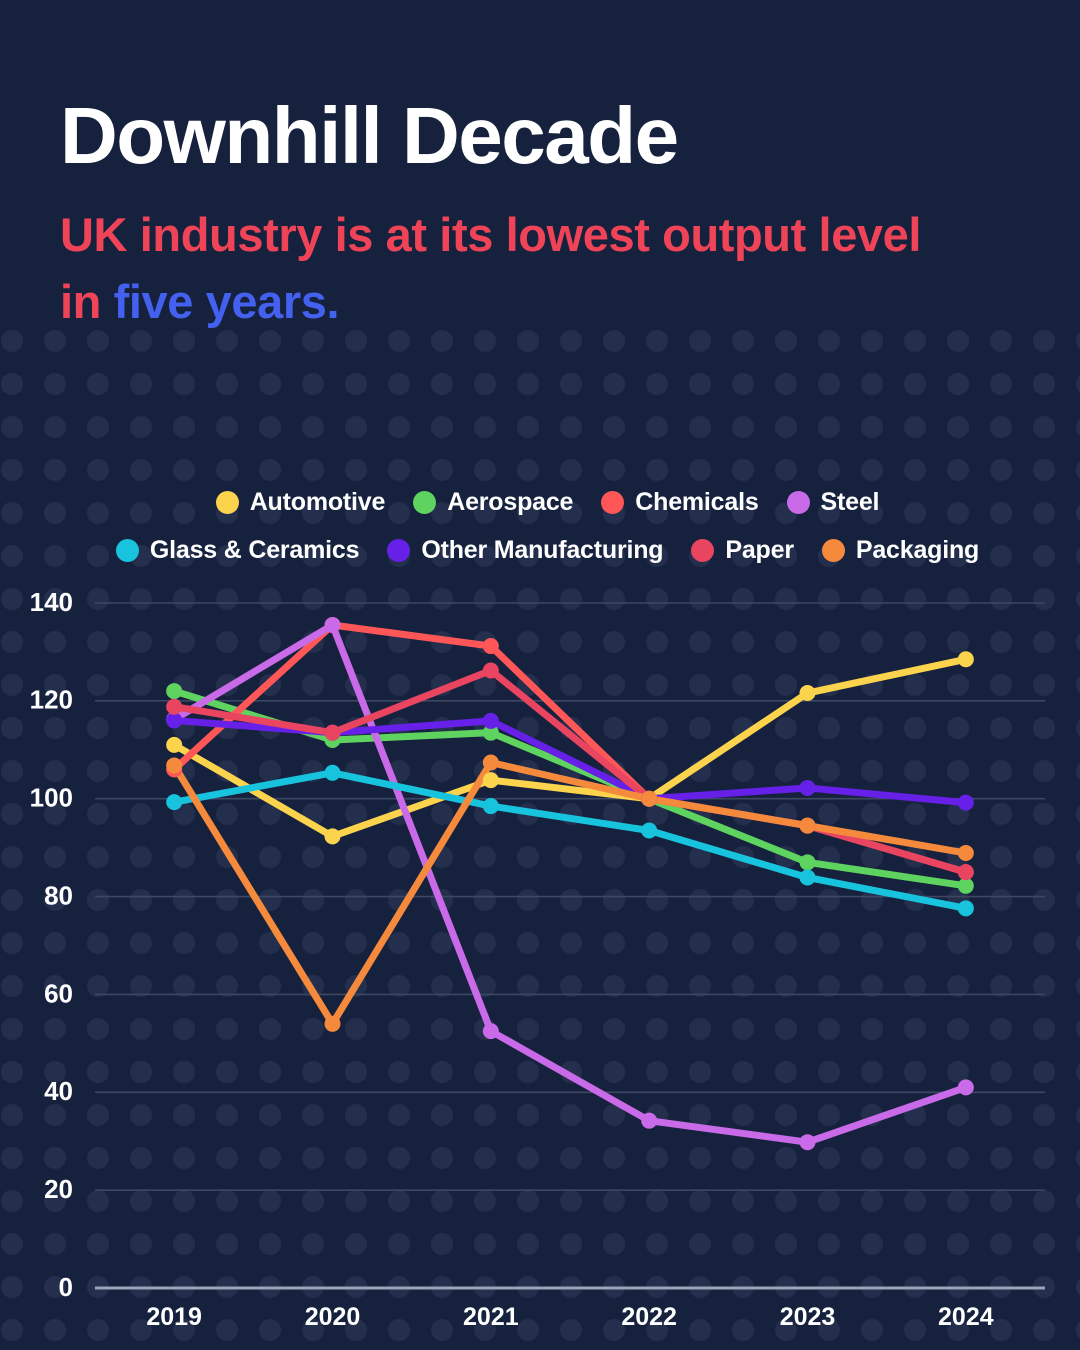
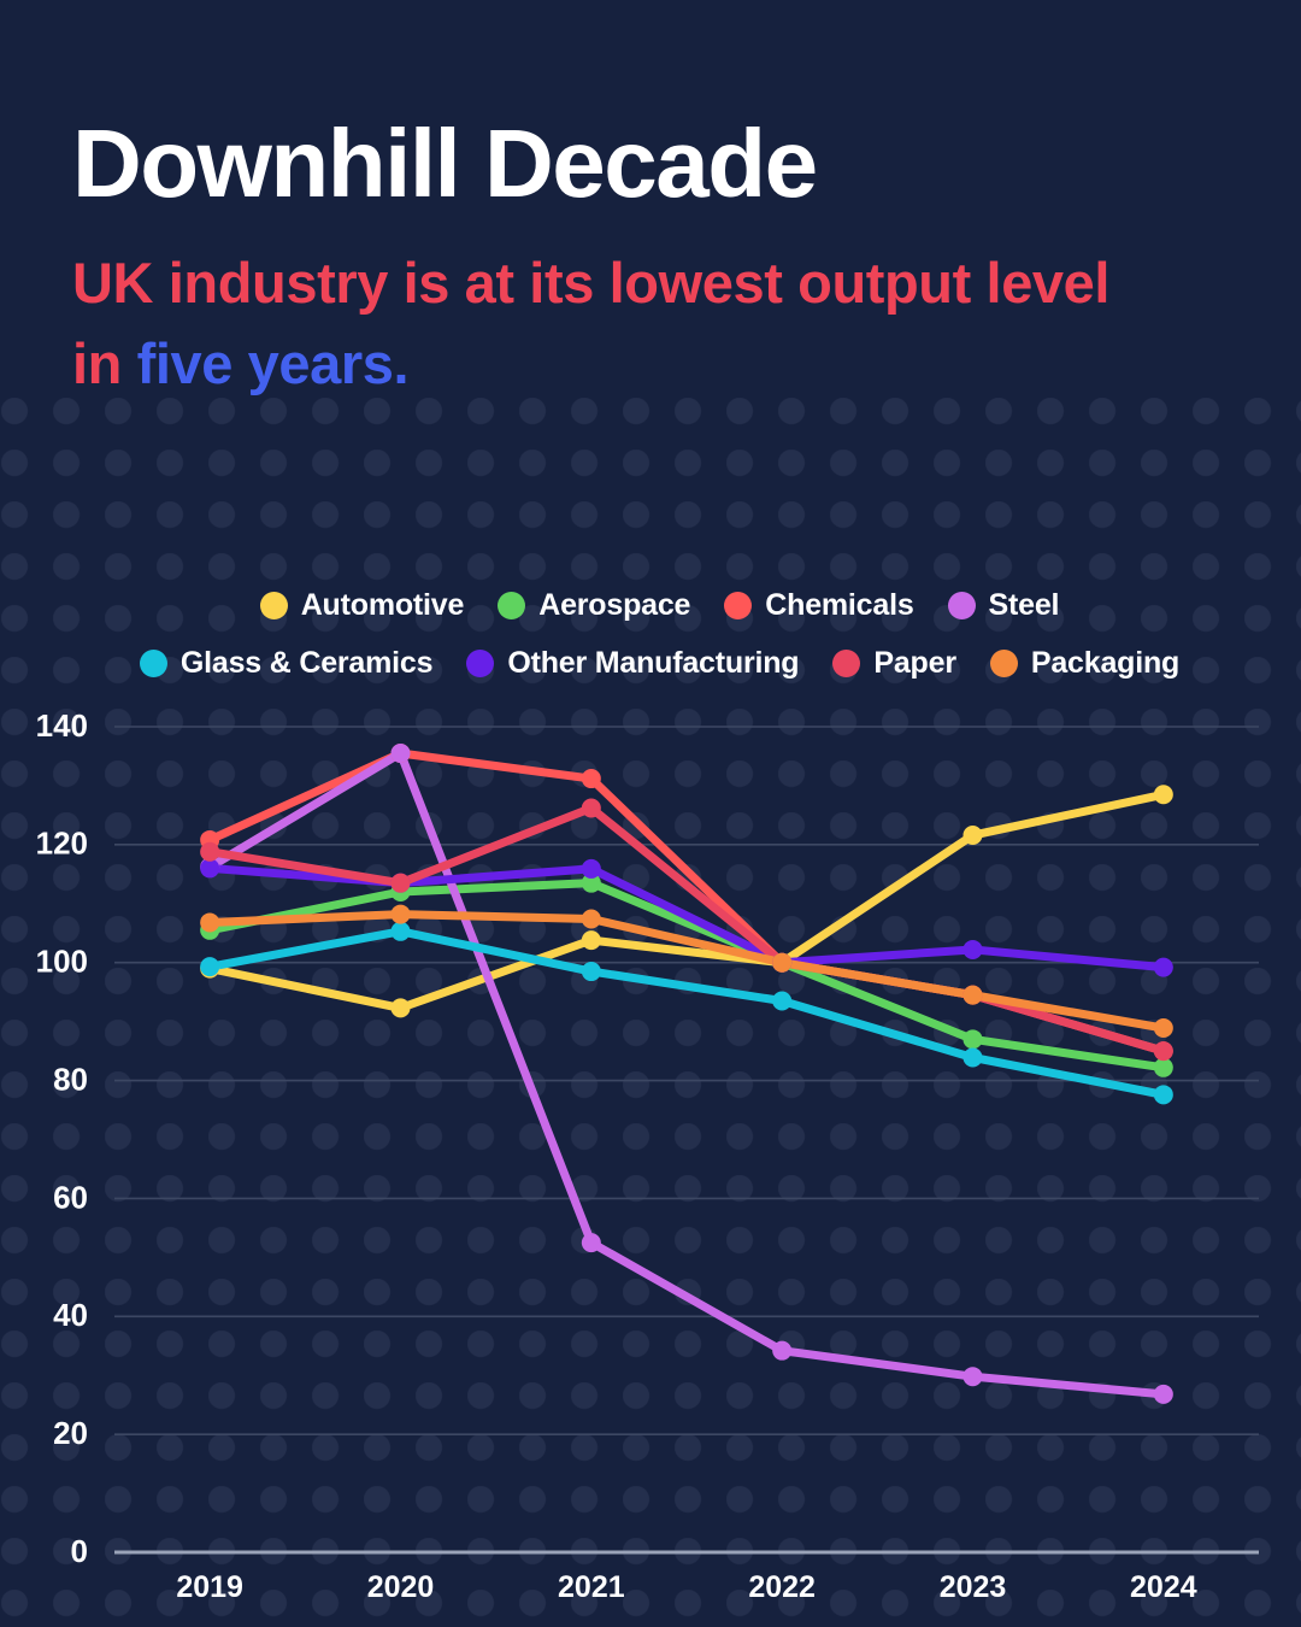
Automotive/2019: 111 -> 99
Aerospace/2019: 122 -> 106
Chemicals/2019: 106 -> 121
Packaging/2020: 54 -> 108
Steel/2024: 41 -> 27
